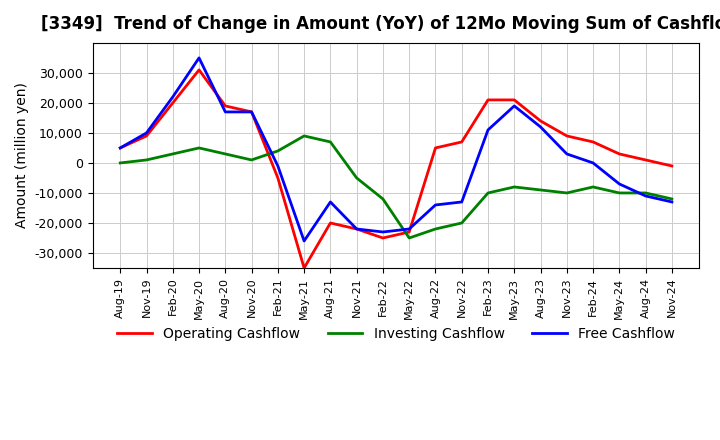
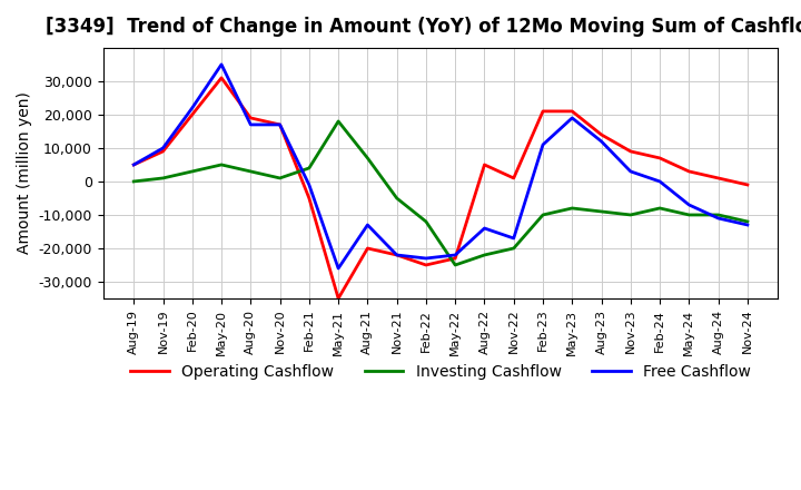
Investing Cashflow/May-21: 9,000 -> 18,000
Operating Cashflow/Nov-22: 7,000 -> 1,000
Free Cashflow/Nov-22: -13,000 -> -17,000
